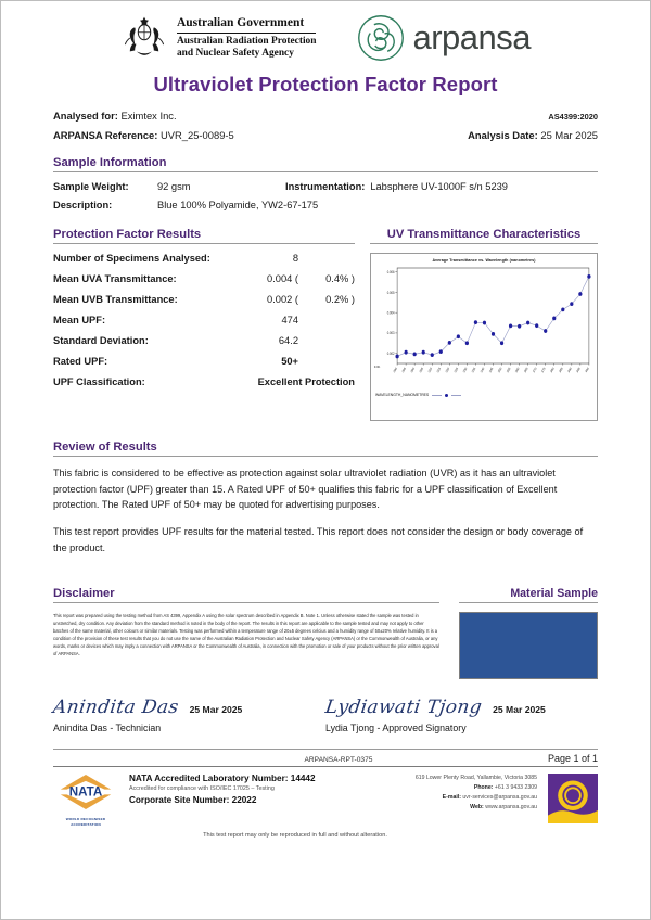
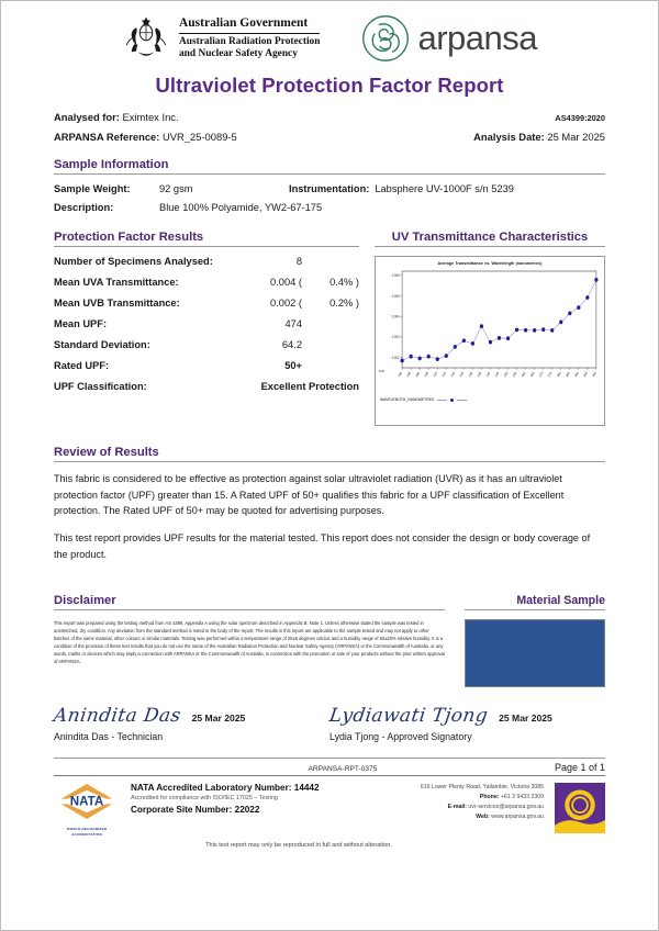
330: 0.0025 -> 0.0027
340: 0.0035 -> 0.0027
350: 0.0025 -> 0.0029
365: 0.0035 -> 0.0033
375: 0.0031 -> 0.0033
